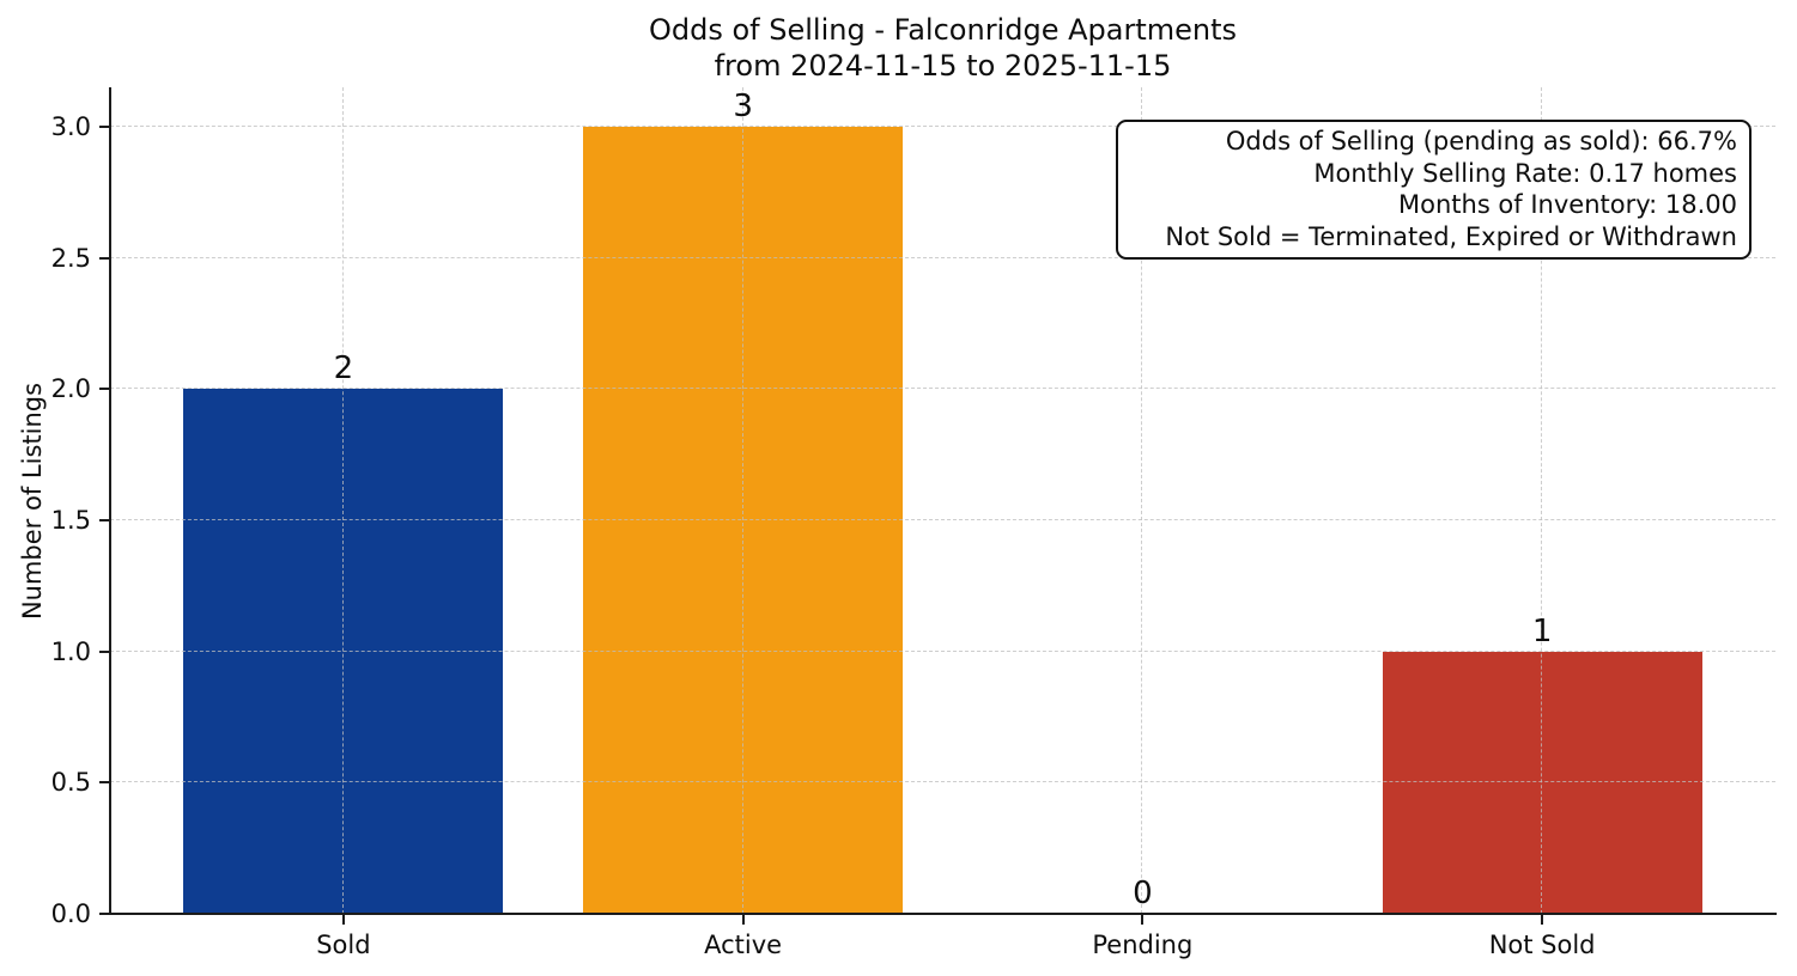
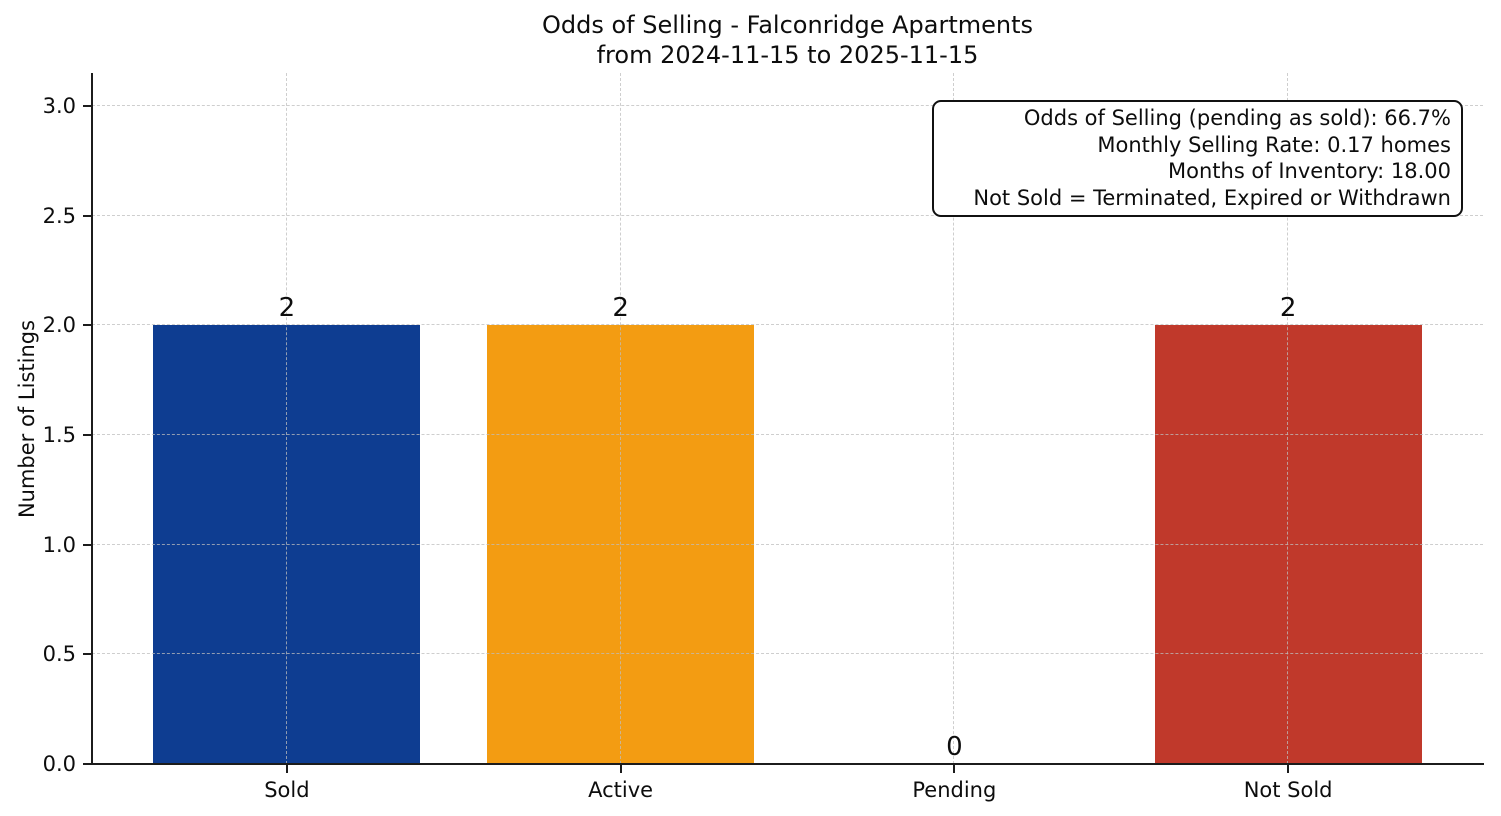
Active: 3 -> 2
Not Sold: 1 -> 2
